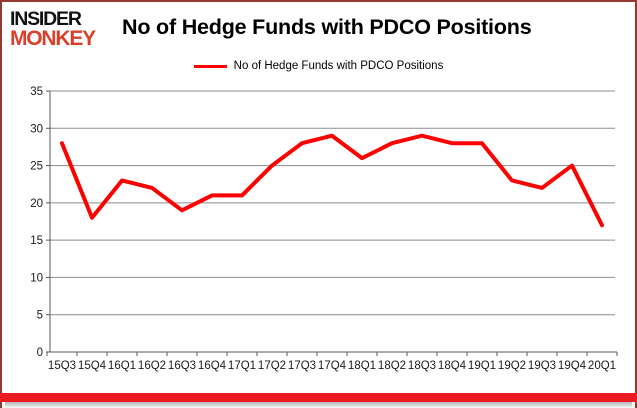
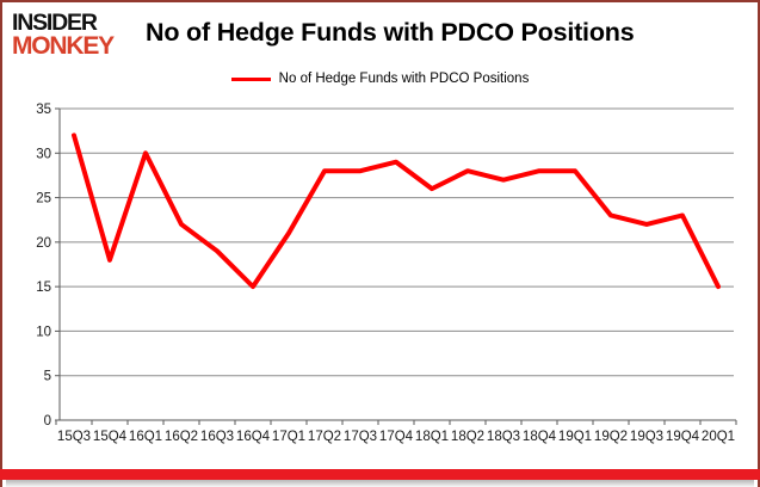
15Q3: 28 -> 32
16Q1: 23 -> 30
16Q4: 21 -> 15
17Q2: 25 -> 28
18Q3: 29 -> 27
19Q4: 25 -> 23
20Q1: 17 -> 15
